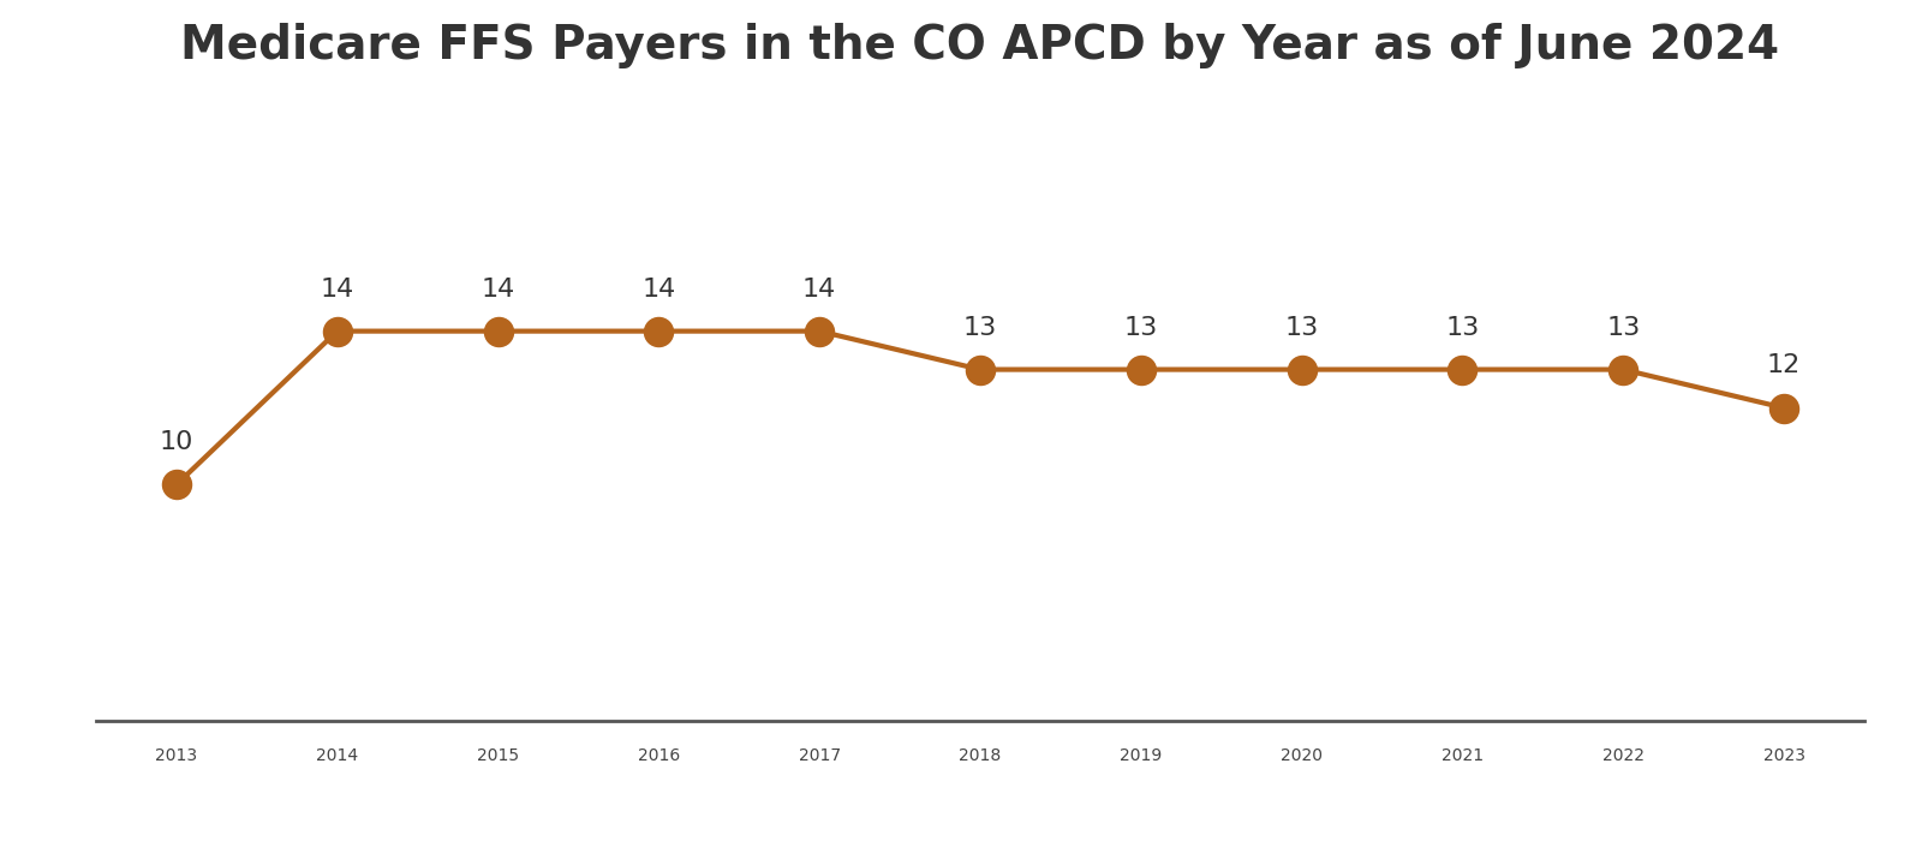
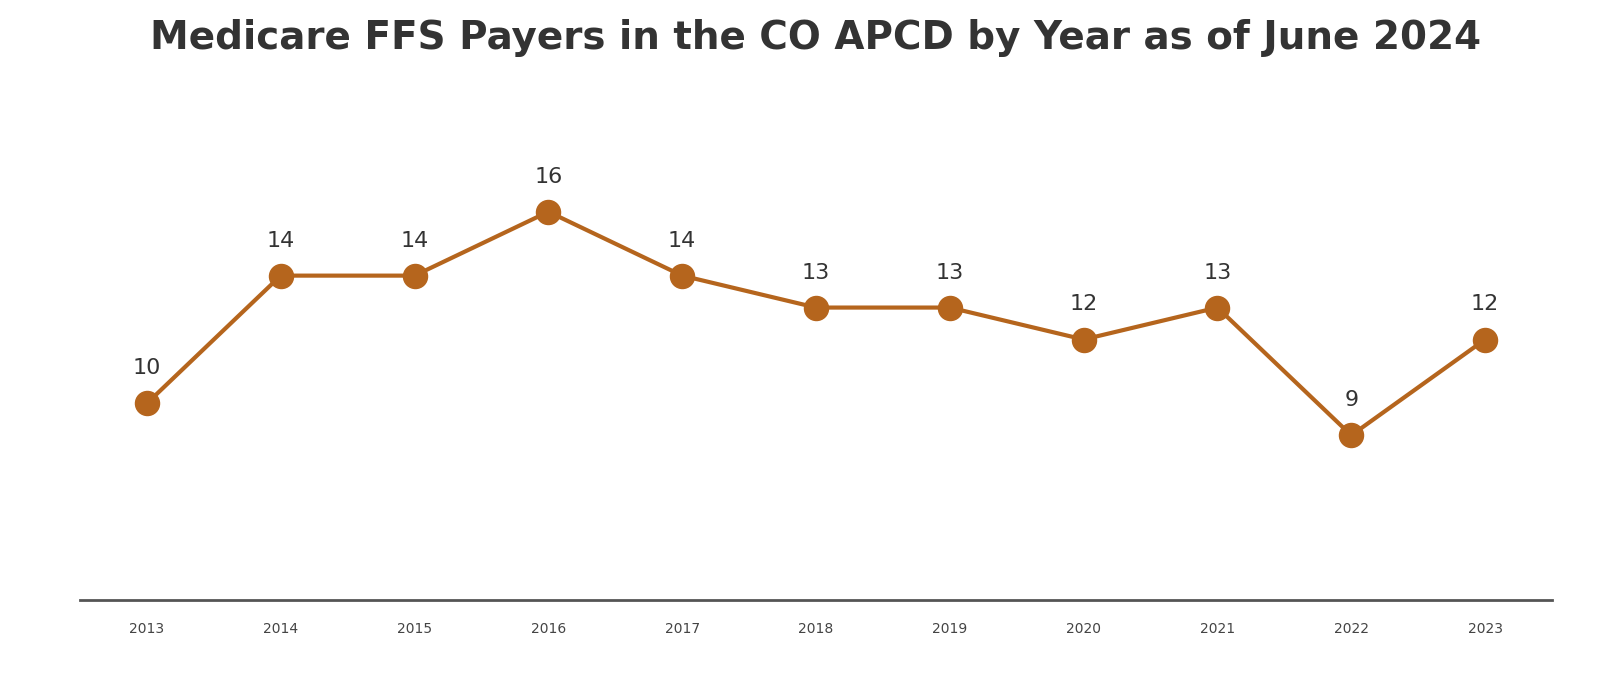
2016: 14 -> 16
2020: 13 -> 12
2022: 13 -> 9
